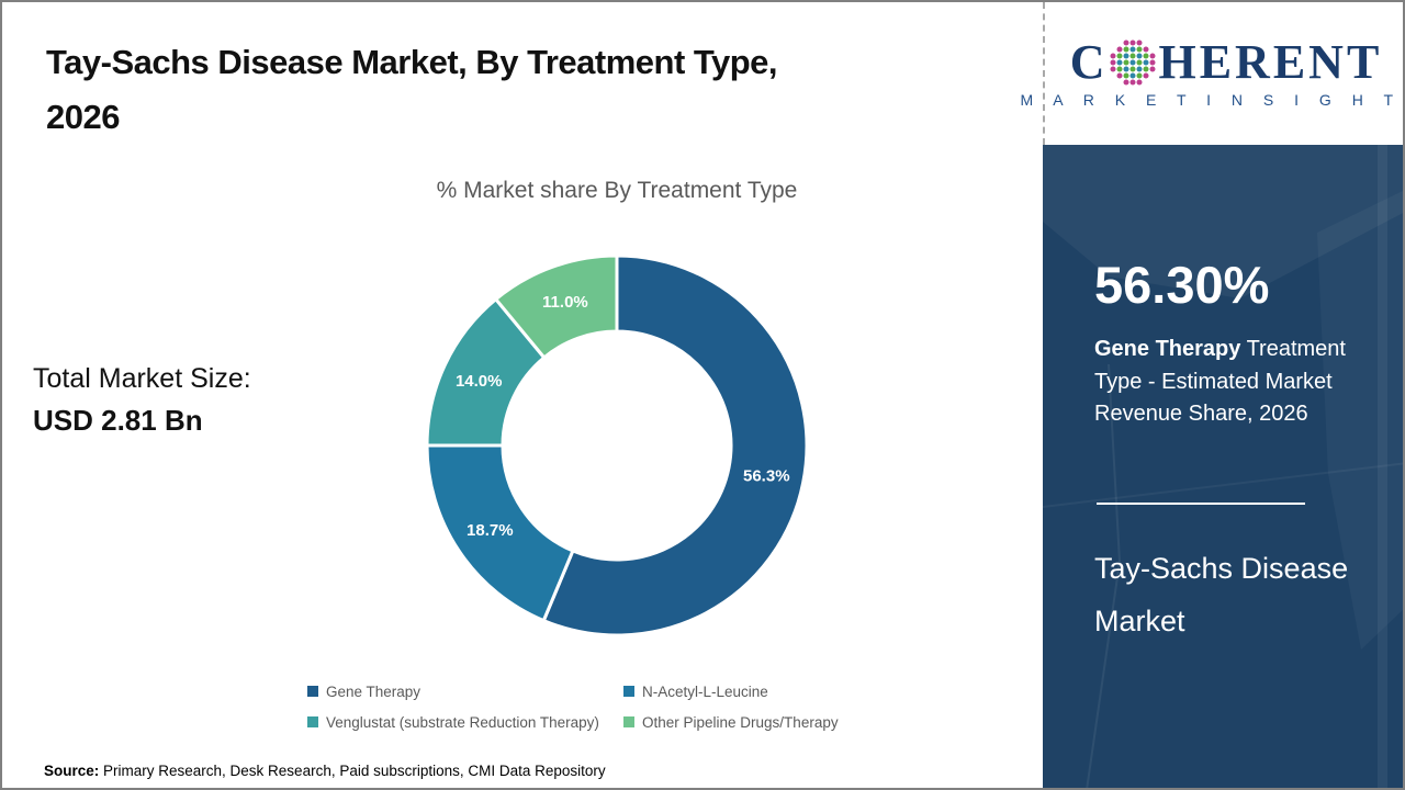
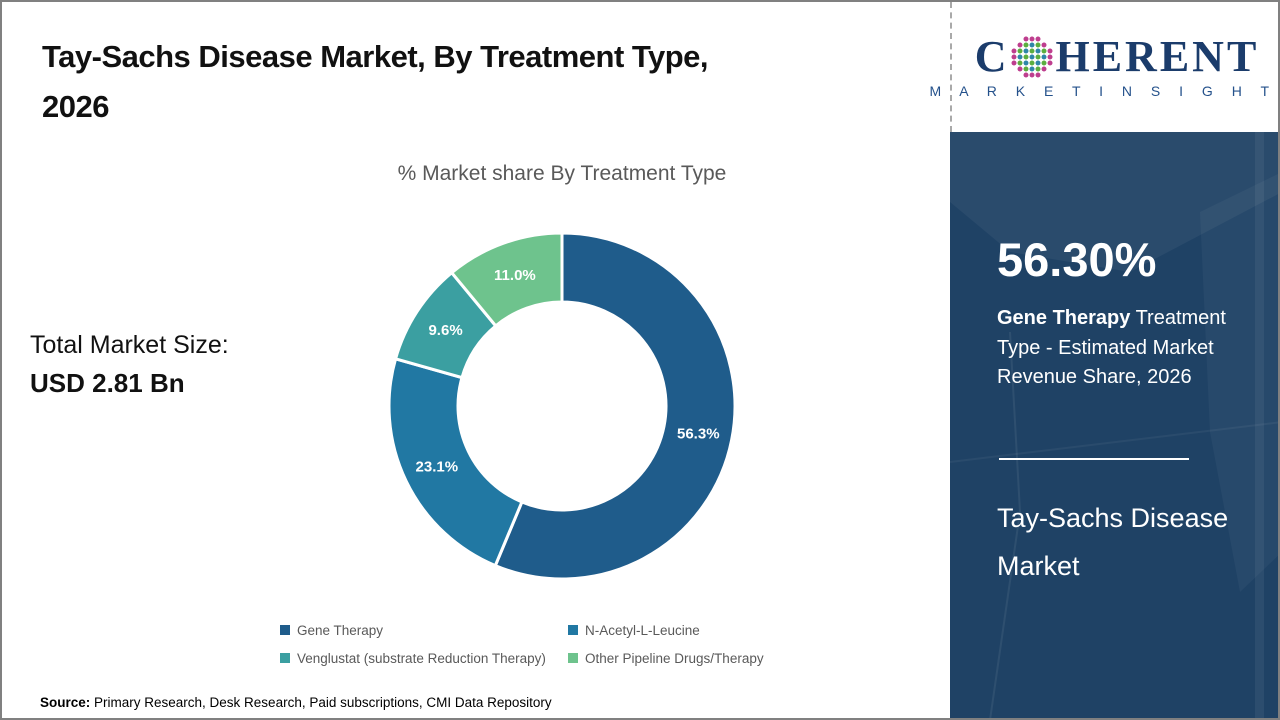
N-Acetyl-L-Leucine: 18.7% -> 23.1%
Venglustat (substrate Reduction Therapy): 14.0% -> 9.6%
